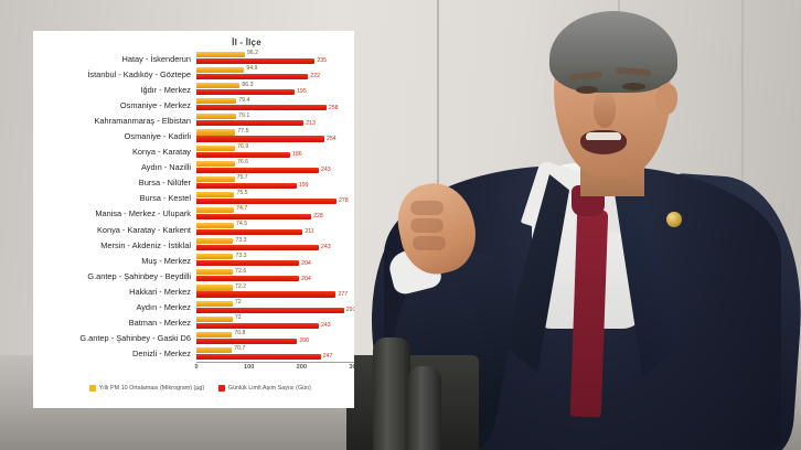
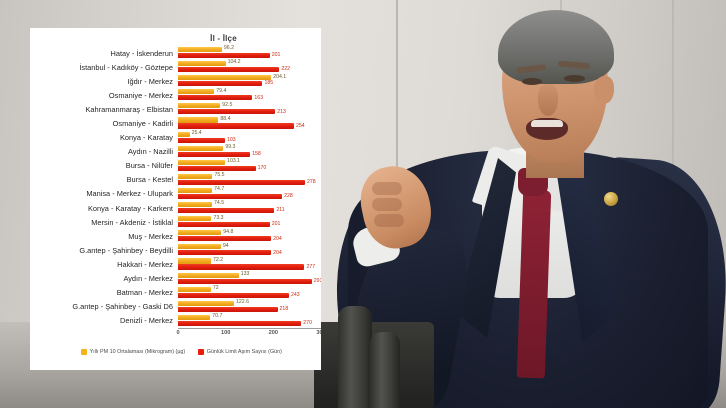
Günlük Limit Aşım Sayısı (Gün)/Hatay - İskenderun: 235 -> 201
Yıllı PM 10 Ortalaması (Mikrogram) (µg)/İstanbul - Kadıköy - Göztepe: 94.9 -> 104.2
Yıllı PM 10 Ortalaması (Mikrogram) (µg)/Iğdır - Merkez: 86.3 -> 204.1
Günlük Limit Aşım Sayısı (Gün)/Iğdır - Merkez: 195 -> 185
Günlük Limit Aşım Sayısı (Gün)/Osmaniye - Merkez: 258 -> 163
Yıllı PM 10 Ortalaması (Mikrogram) (µg)/Kahramanmaraş - Elbistan: 79.1 -> 92.5
Yıllı PM 10 Ortalaması (Mikrogram) (µg)/Osmaniye - Kadirli: 77.5 -> 88.4
Yıllı PM 10 Ortalaması (Mikrogram) (µg)/Konya - Karatay: 76.9 -> 25.4
Günlük Limit Aşım Sayısı (Gün)/Konya - Karatay: 186 -> 103
Yıllı PM 10 Ortalaması (Mikrogram) (µg)/Aydın - Nazilli: 76.6 -> 99.3
Günlük Limit Aşım Sayısı (Gün)/Aydın - Nazilli: 243 -> 158
Yıllı PM 10 Ortalaması (Mikrogram) (µg)/Bursa - Nilüfer: 75.7 -> 103.1
Günlük Limit Aşım Sayısı (Gün)/Bursa - Nilüfer: 199 -> 170
Günlük Limit Aşım Sayısı (Gün)/Mersin - Akdeniz - İstiklal: 243 -> 201
Yıllı PM 10 Ortalaması (Mikrogram) (µg)/Muş - Merkez: 73.3 -> 94.8
Yıllı PM 10 Ortalaması (Mikrogram) (µg)/G.antep - Şahinbey - Beydilli: 72.6 -> 94
Yıllı PM 10 Ortalaması (Mikrogram) (µg)/Aydın - Merkez: 72 -> 133
Yıllı PM 10 Ortalaması (Mikrogram) (µg)/G.antep - Şahinbey - Gaski D6: 70.8 -> 122.6
Günlük Limit Aşım Sayısı (Gün)/G.antep - Şahinbey - Gaski D6: 200 -> 218
Günlük Limit Aşım Sayısı (Gün)/Denizli - Merkez: 247 -> 270
